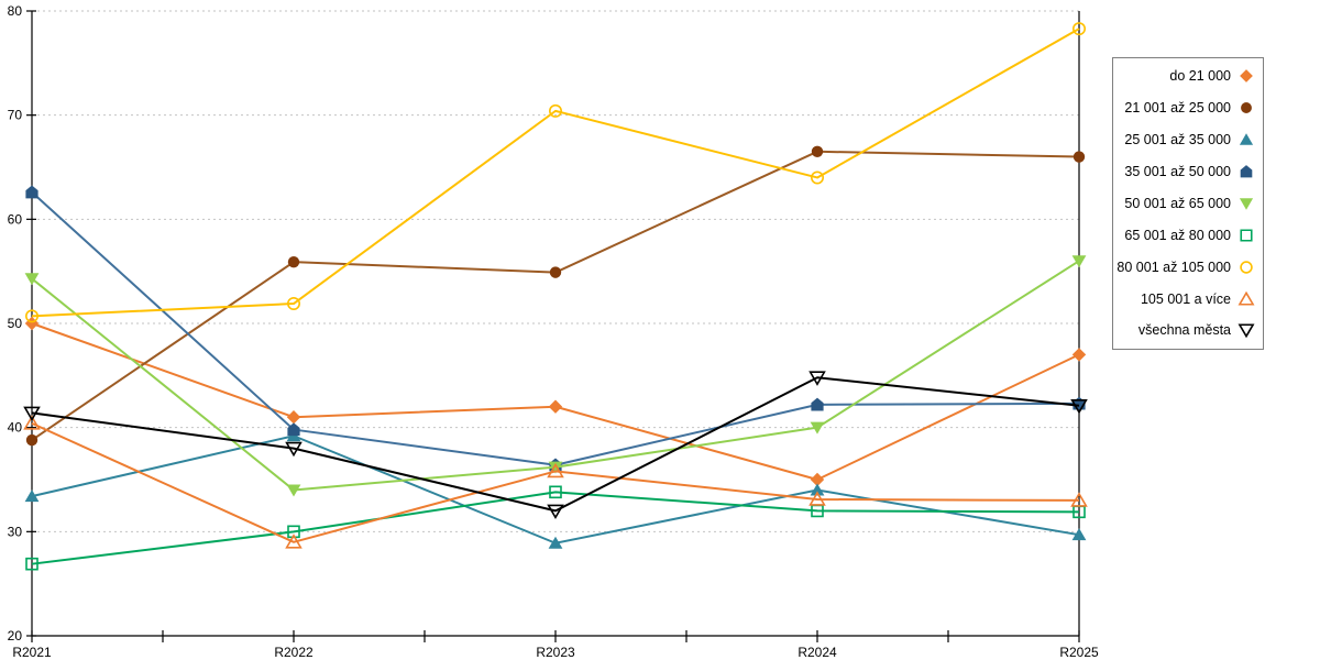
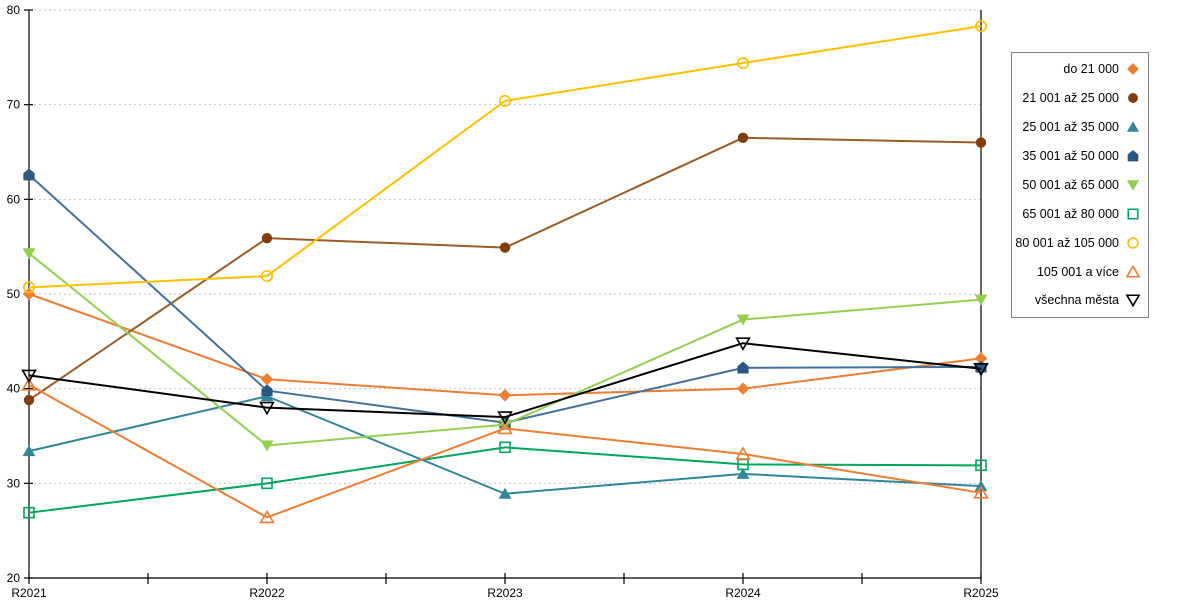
105 001 a více/R2022: 29 -> 26
do 21 000/R2023: 42 -> 39
všechna města/R2023: 32 -> 37
do 21 000/R2024: 35 -> 40
25 001 až 35 000/R2024: 34 -> 31
50 001 až 65 000/R2024: 40 -> 47
80 001 až 105 000/R2024: 64 -> 74
do 21 000/R2025: 47 -> 43
50 001 až 65 000/R2025: 56 -> 49
105 001 a více/R2025: 33 -> 29
